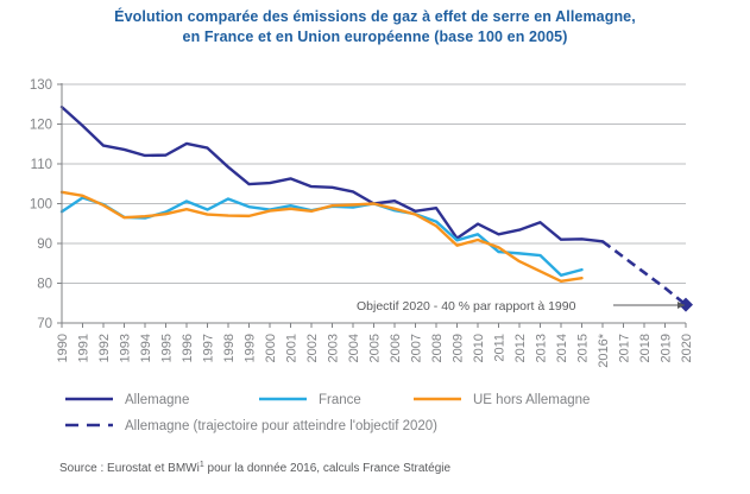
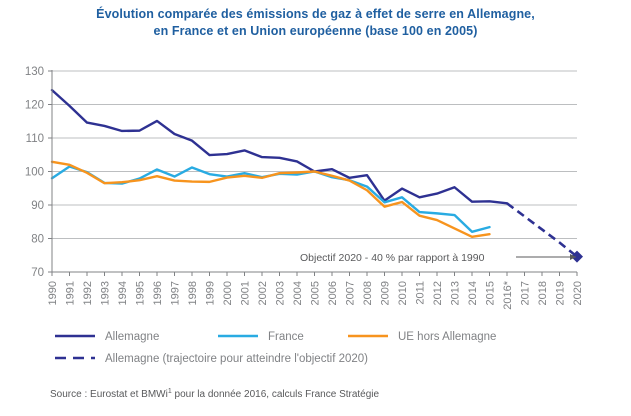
Allemagne/1997: 114 -> 111
UE hors Allemagne/2011: 89 -> 87
